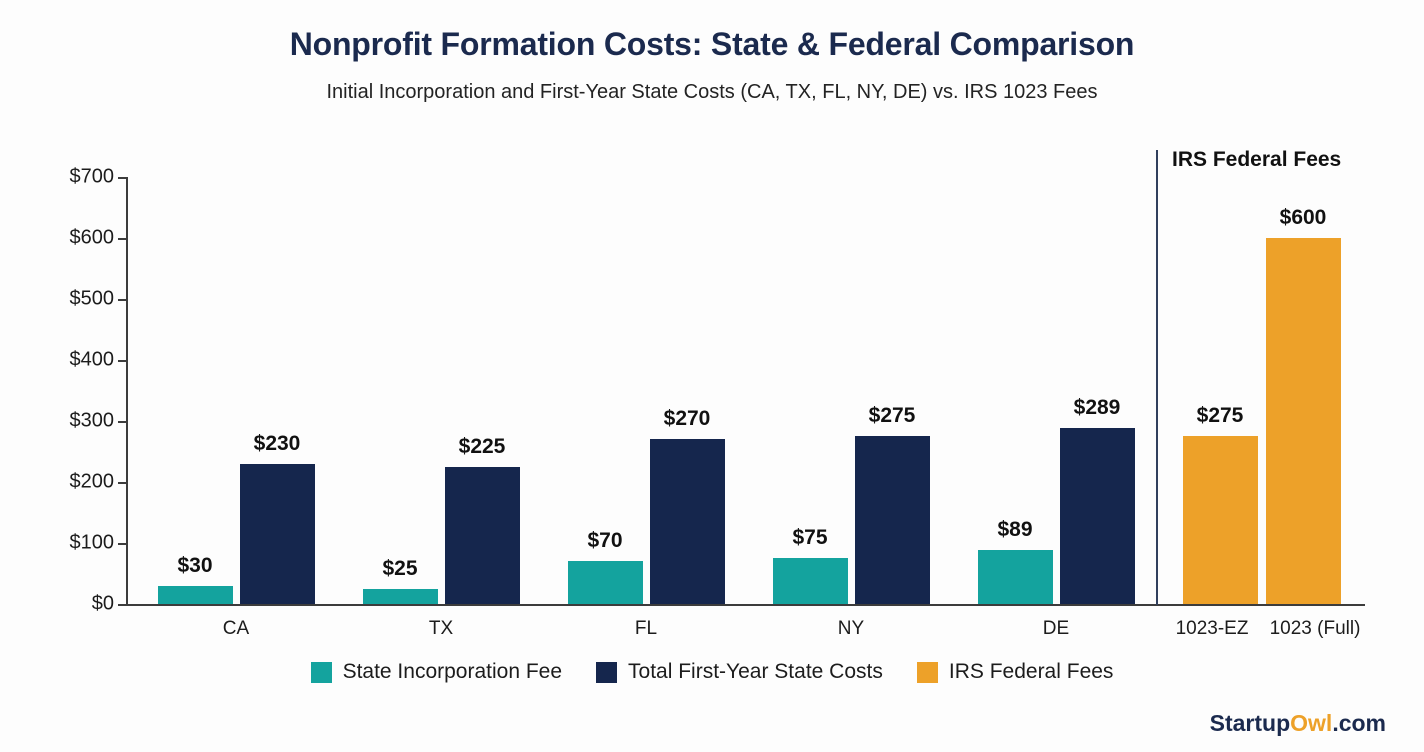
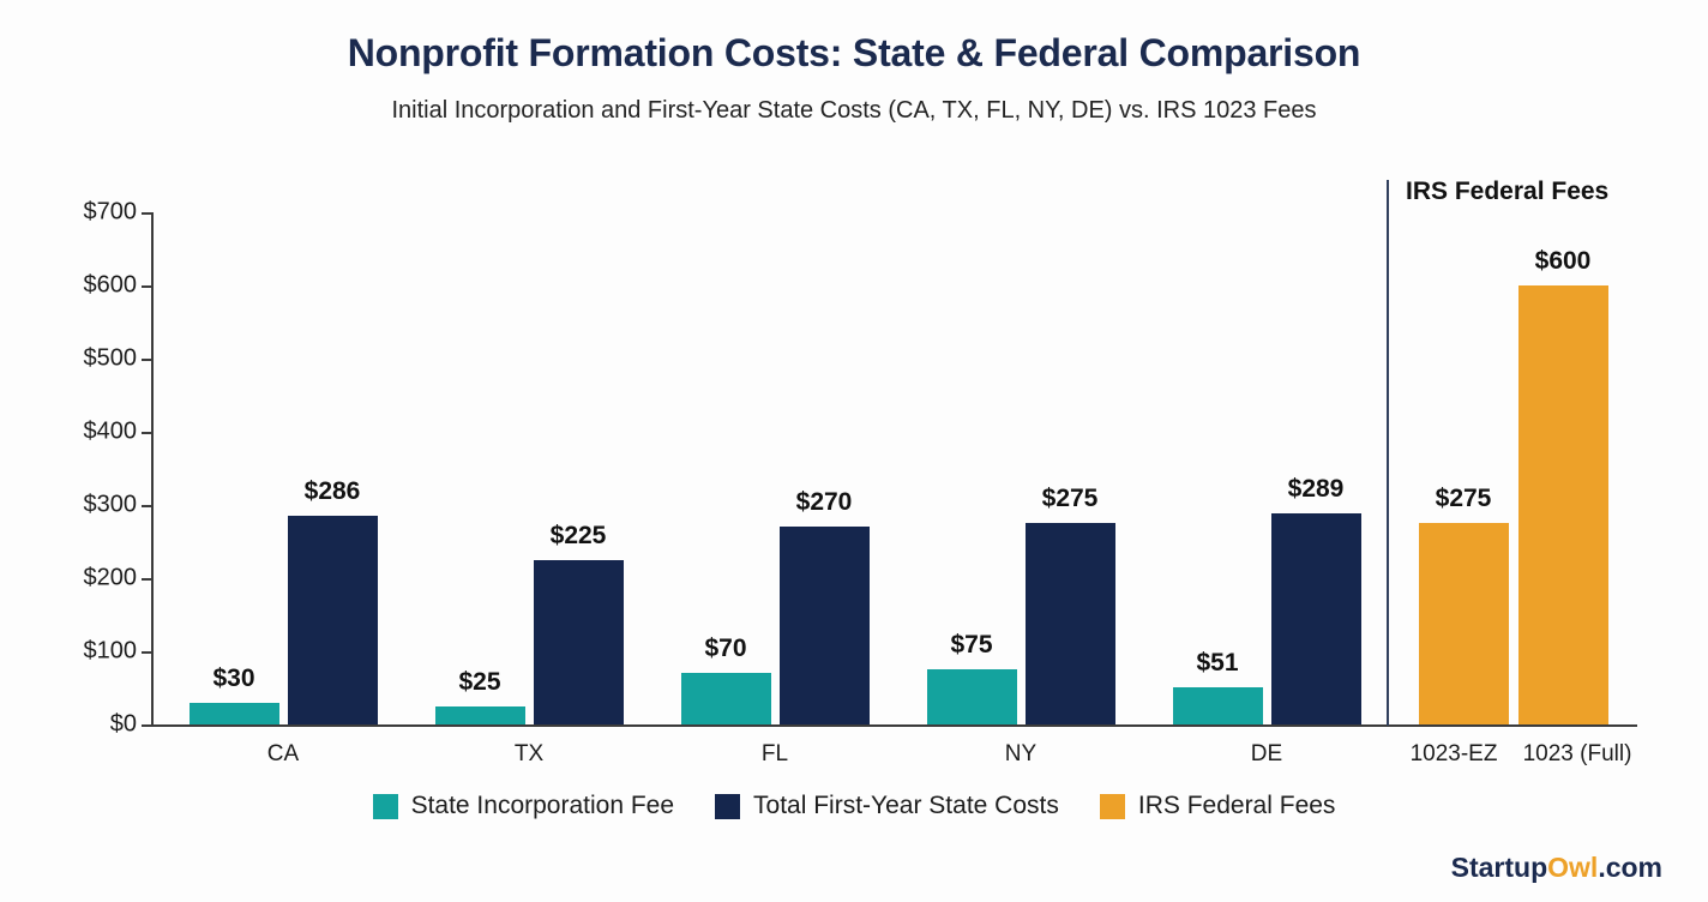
Total First-Year State Costs/CA: $230 -> $286
State Incorporation Fee/DE: $89 -> $51
